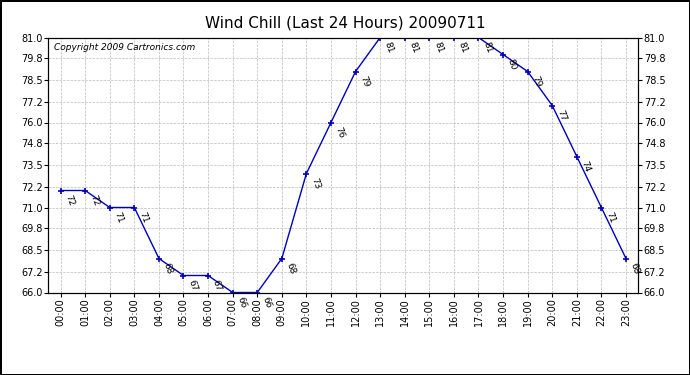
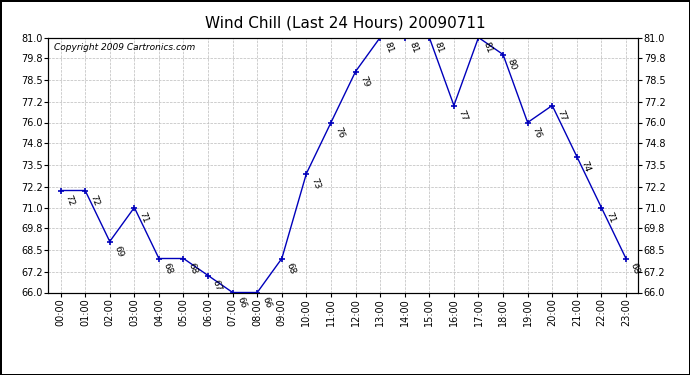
02:00: 71 -> 69
05:00: 67 -> 68
16:00: 81 -> 77
19:00: 79 -> 76
